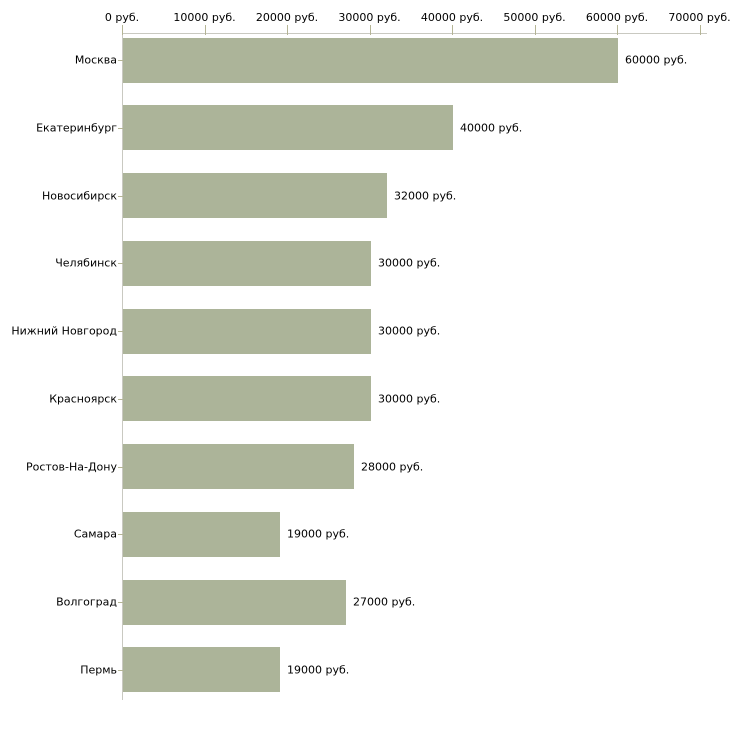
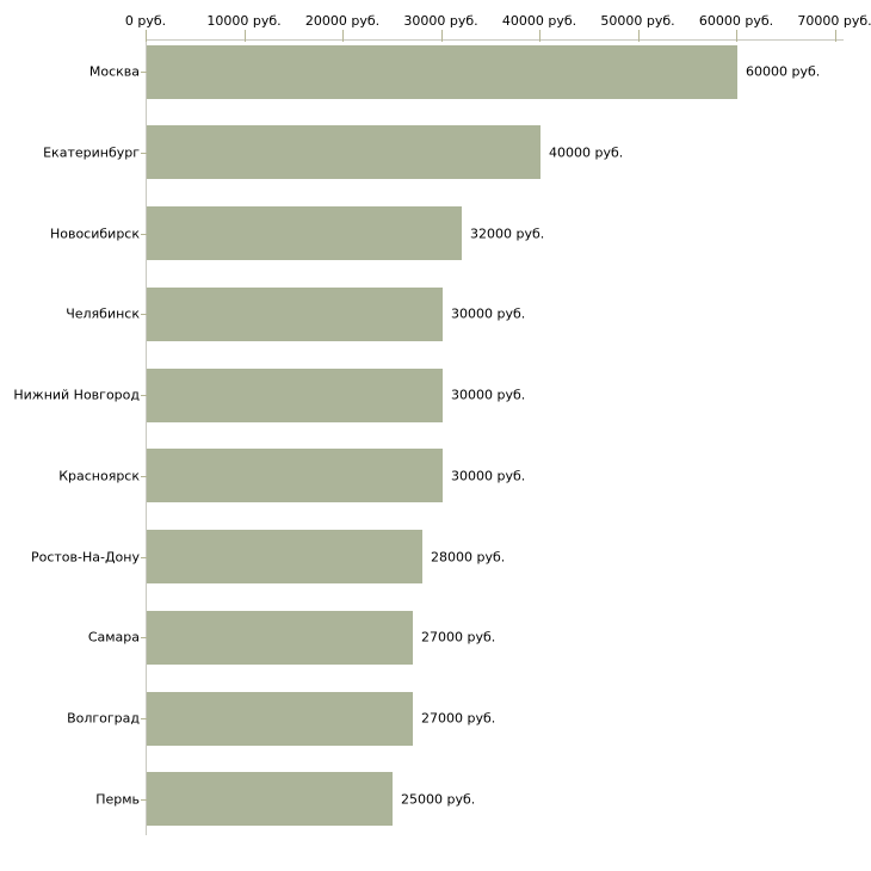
Самара: 19000 -> 27000
Пермь: 19000 -> 25000
